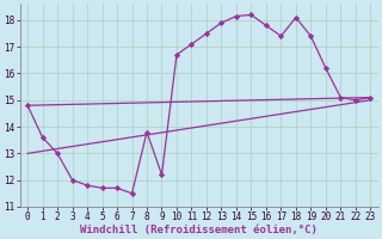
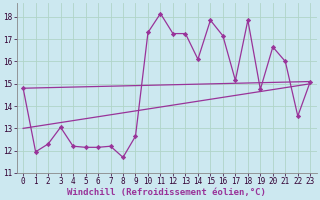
1: 13.60 -> 11.95
2: 13.00 -> 12.30
3: 12.00 -> 13.05
4: 11.80 -> 12.20
5: 11.70 -> 12.15
6: 11.70 -> 12.15
7: 11.50 -> 12.20
8: 13.80 -> 11.70
9: 12.20 -> 12.65
10: 16.70 -> 17.30
11: 17.10 -> 18.15
12: 17.50 -> 17.25
13: 17.90 -> 17.25
14: 18.15 -> 16.10
15: 18.20 -> 17.85
16: 17.80 -> 17.15
17: 17.40 -> 15.15
18: 18.10 -> 17.85
19: 17.40 -> 14.75
20: 16.20 -> 16.65
21: 15.10 -> 16.00
22: 15.00 -> 13.55
